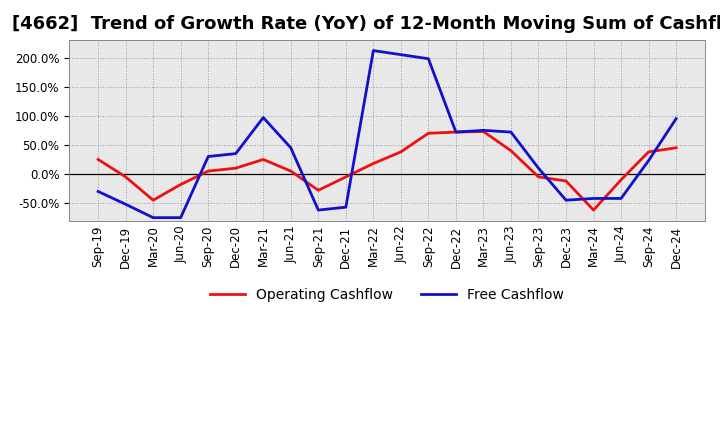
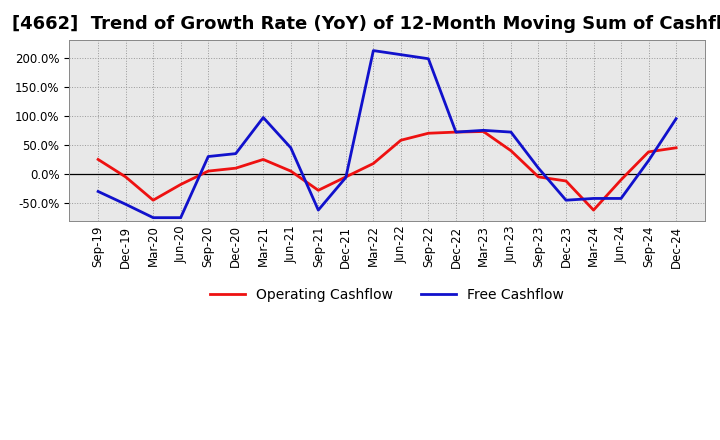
Free Cashflow/Dec-21: -57% -> -6%
Operating Cashflow/Jun-22: 38% -> 58%
